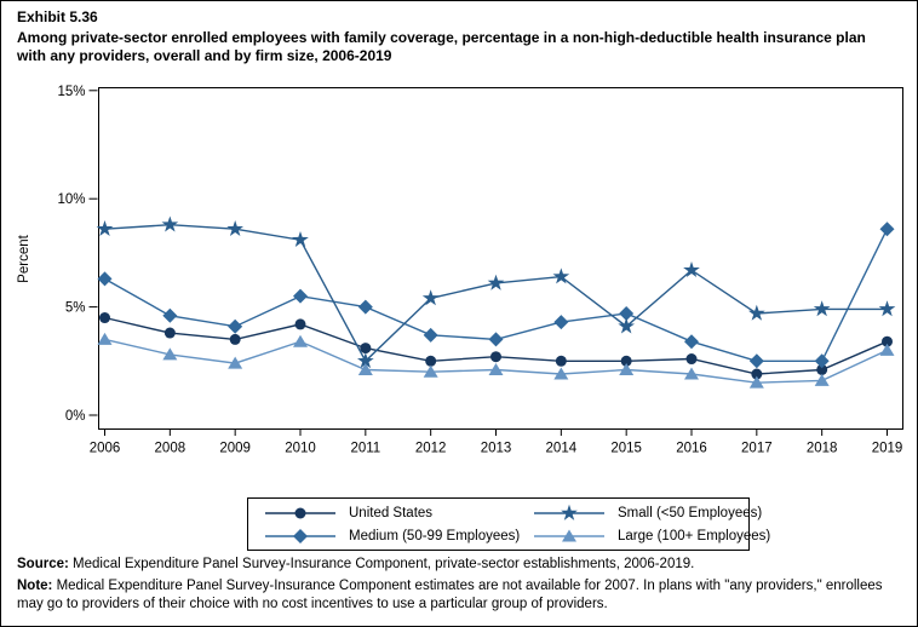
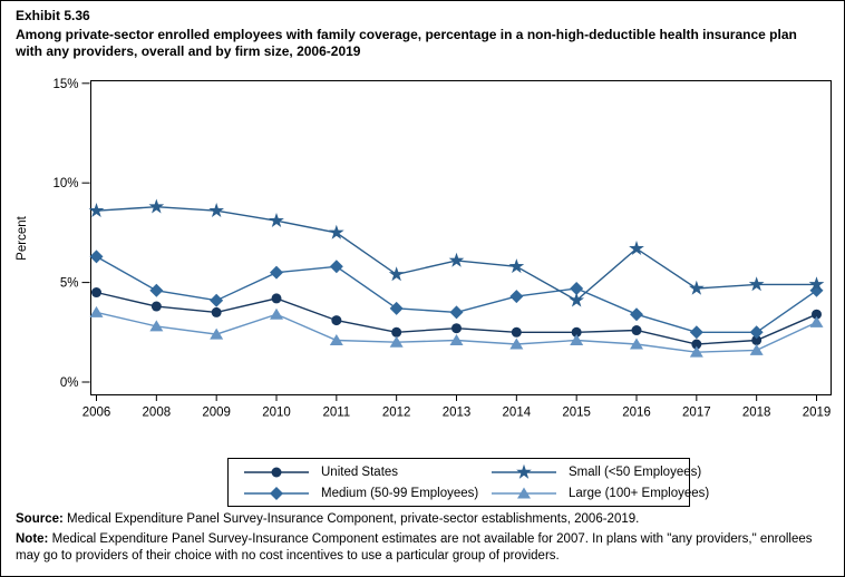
Medium (50-99 Employees)/2011: 5.0% -> 5.8%
Small (<50 Employees)/2011: 2.5% -> 7.5%
Small (<50 Employees)/2014: 6.4% -> 5.8%
Medium (50-99 Employees)/2019: 8.6% -> 4.6%
